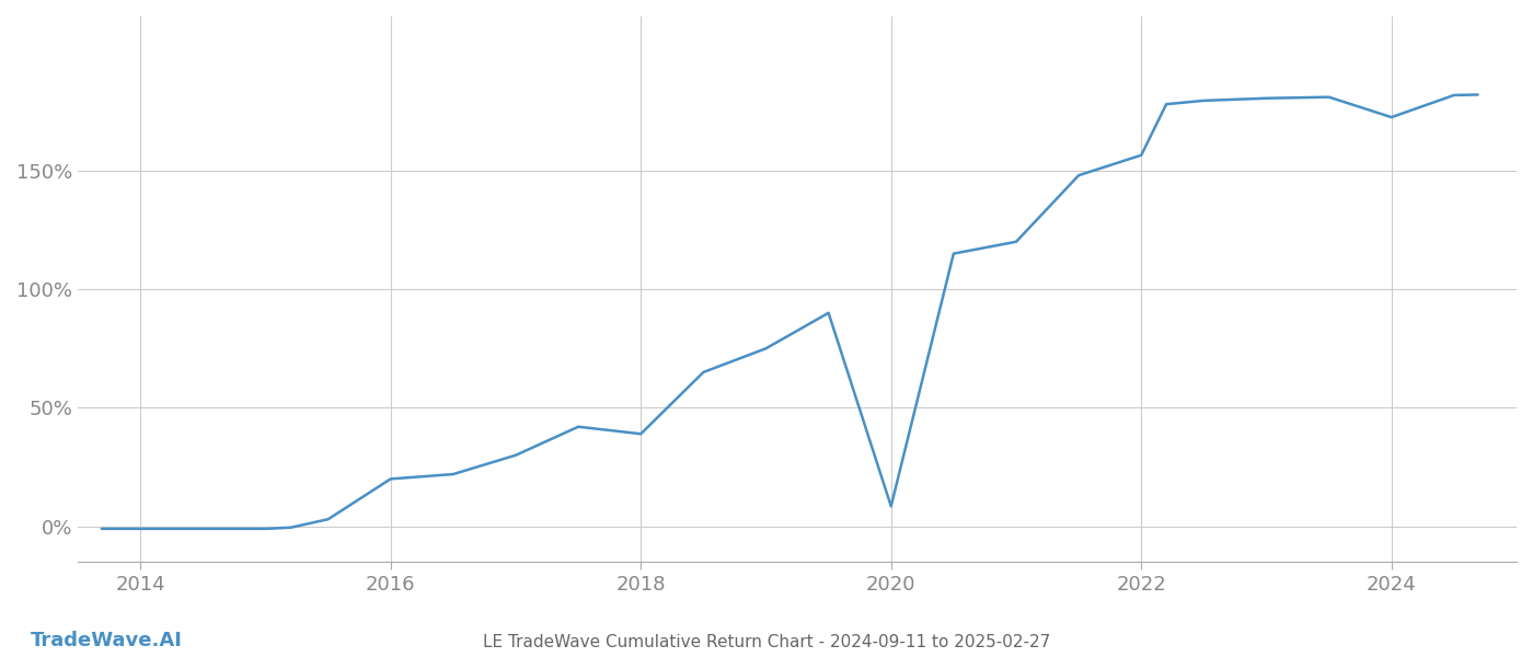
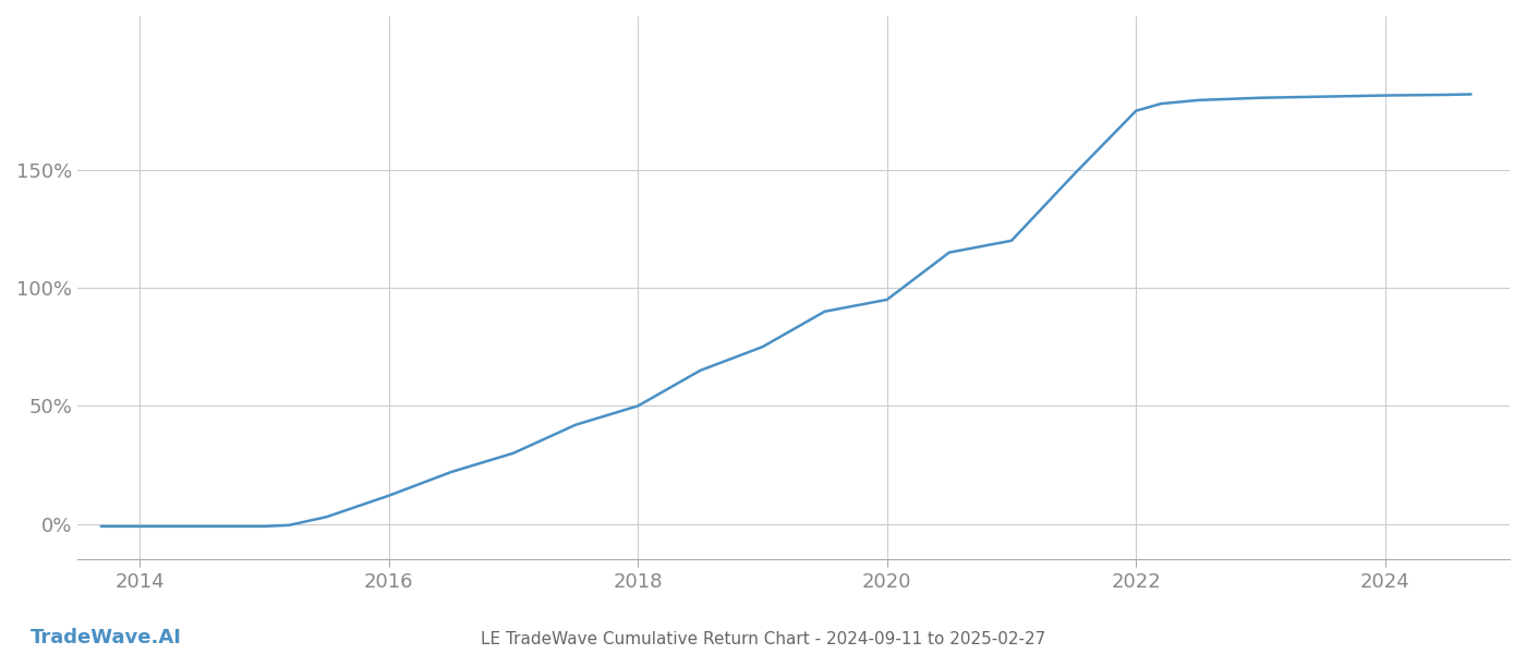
2016: 20.0% -> 12.0%
2018: 39.0% -> 50.0%
2020: 8.5% -> 95.0%
2022: 156.5% -> 175.0%
2024: 172.5% -> 181.5%
